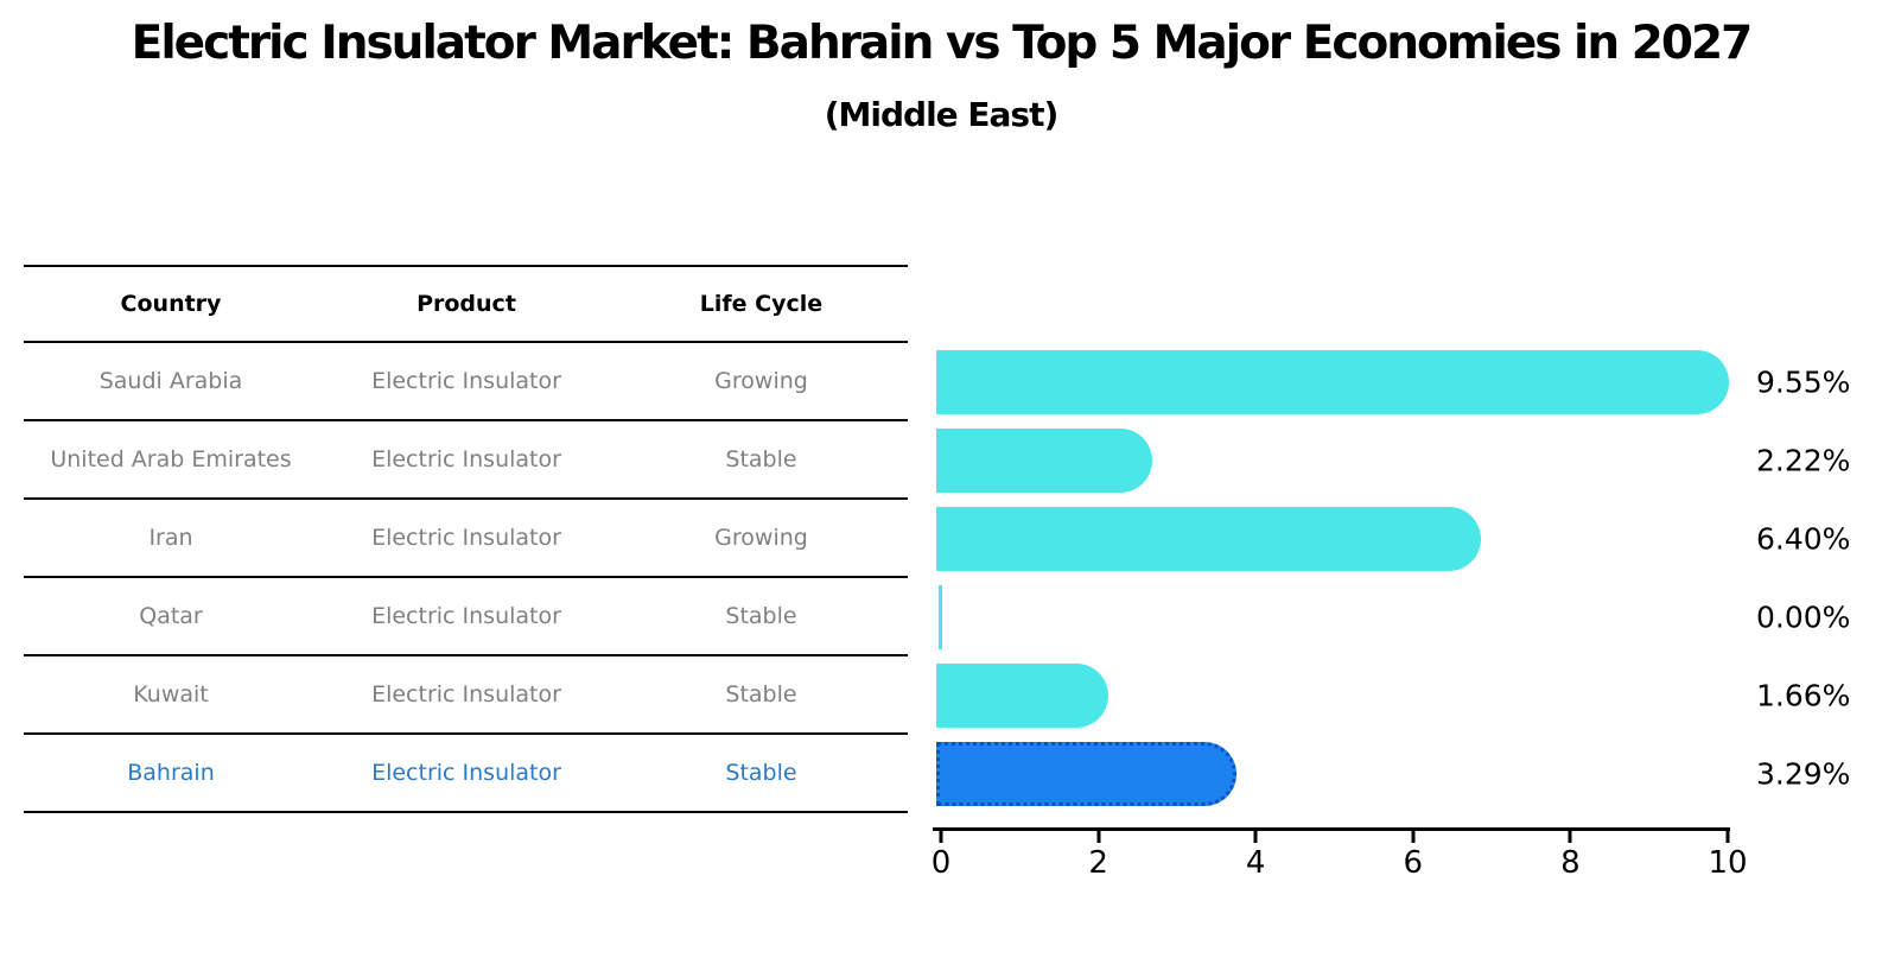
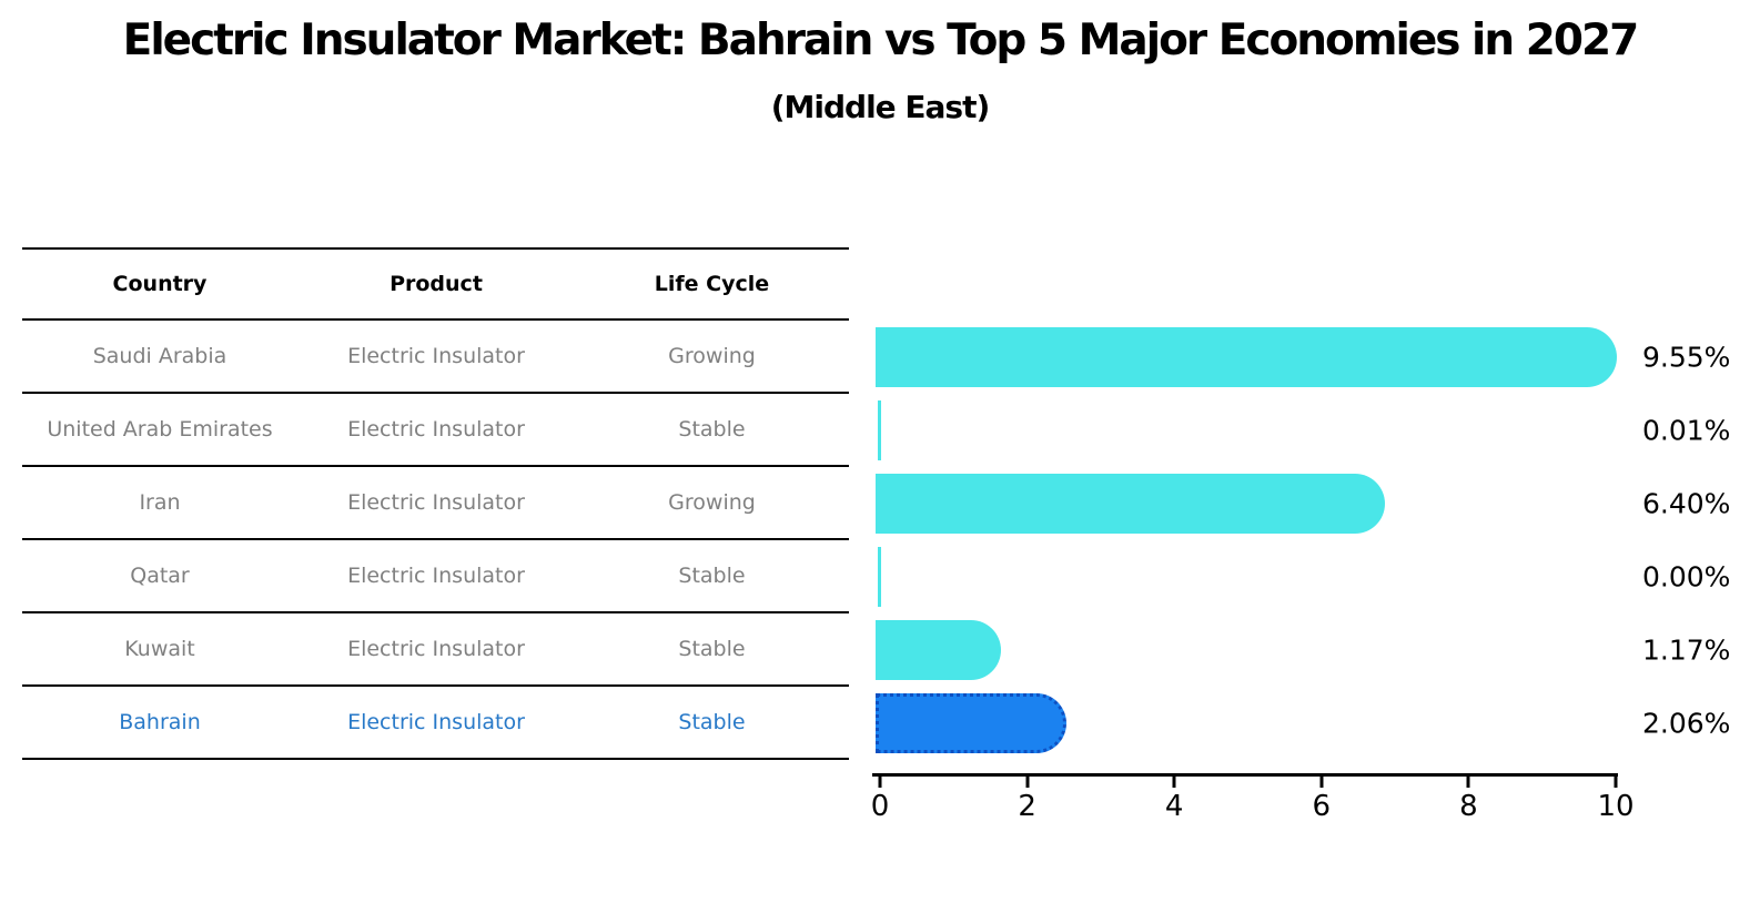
United Arab Emirates: 2.22% -> 0.01%
Kuwait: 1.66% -> 1.17%
Bahrain: 3.29% -> 2.06%
